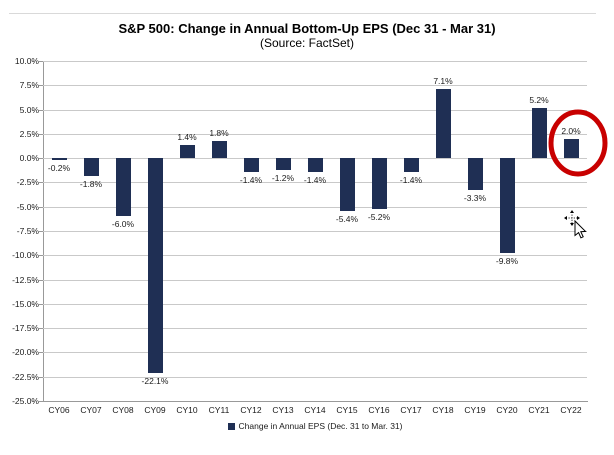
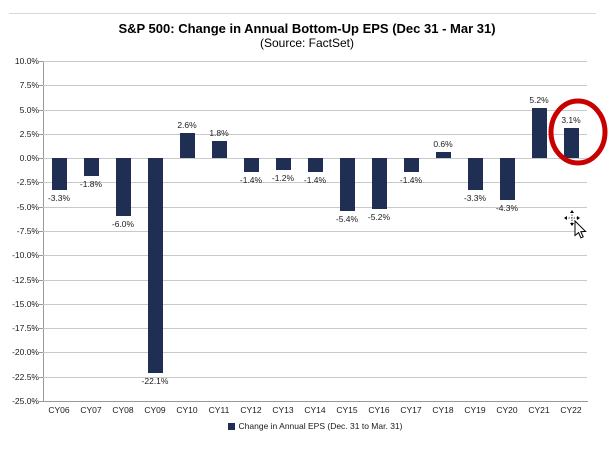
CY06: -0.2% -> -3.3%
CY10: 1.4% -> 2.6%
CY18: 7.1% -> 0.6%
CY20: -9.8% -> -4.3%
CY22: 2.0% -> 3.1%
